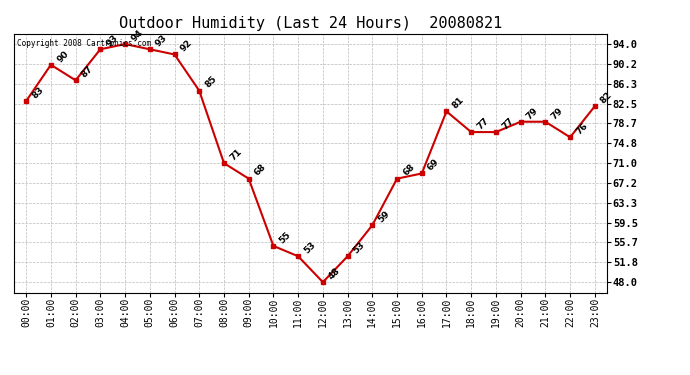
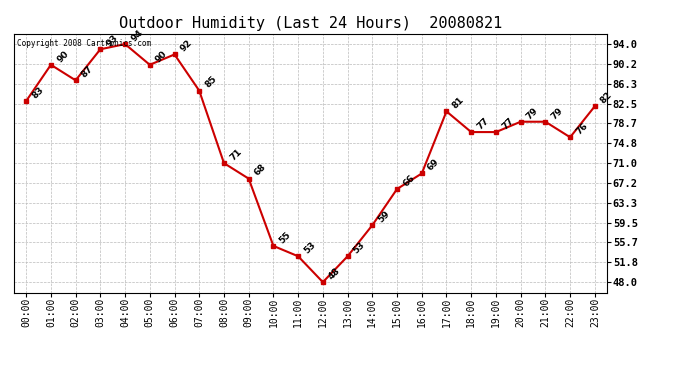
05:00: 93 -> 90
15:00: 68 -> 66
